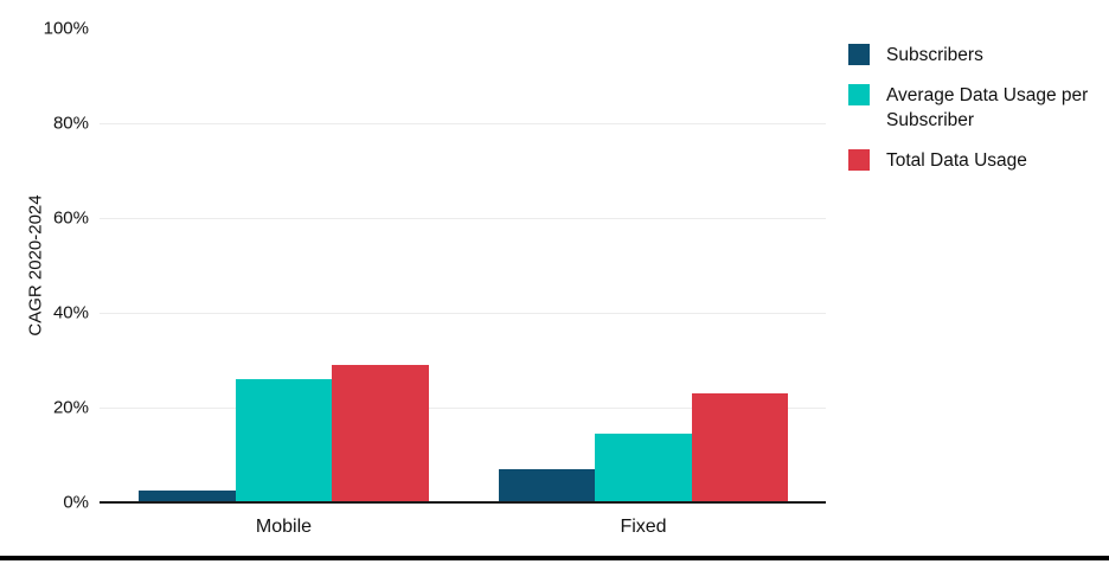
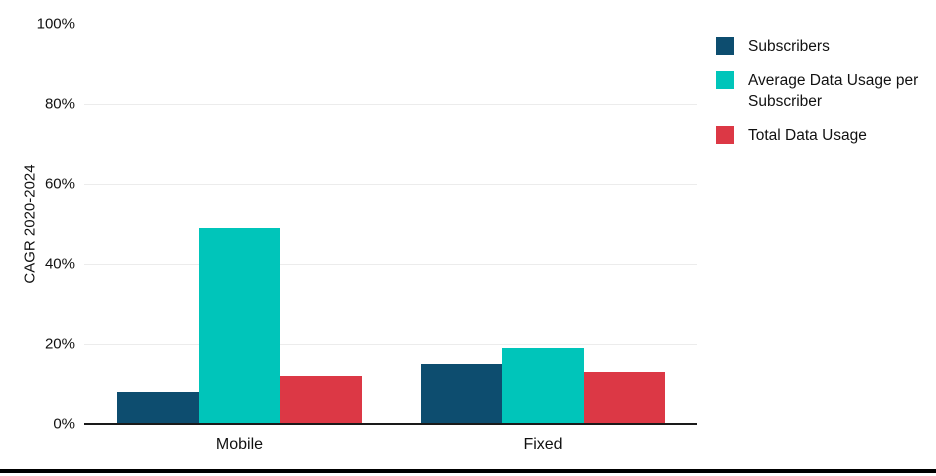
Subscribers/Mobile: 2% -> 8%
Average Data Usage per Subscriber/Mobile: 26% -> 49%
Total Data Usage/Mobile: 29% -> 12%
Subscribers/Fixed: 7% -> 15%
Average Data Usage per Subscriber/Fixed: 14% -> 19%
Total Data Usage/Fixed: 23% -> 13%
